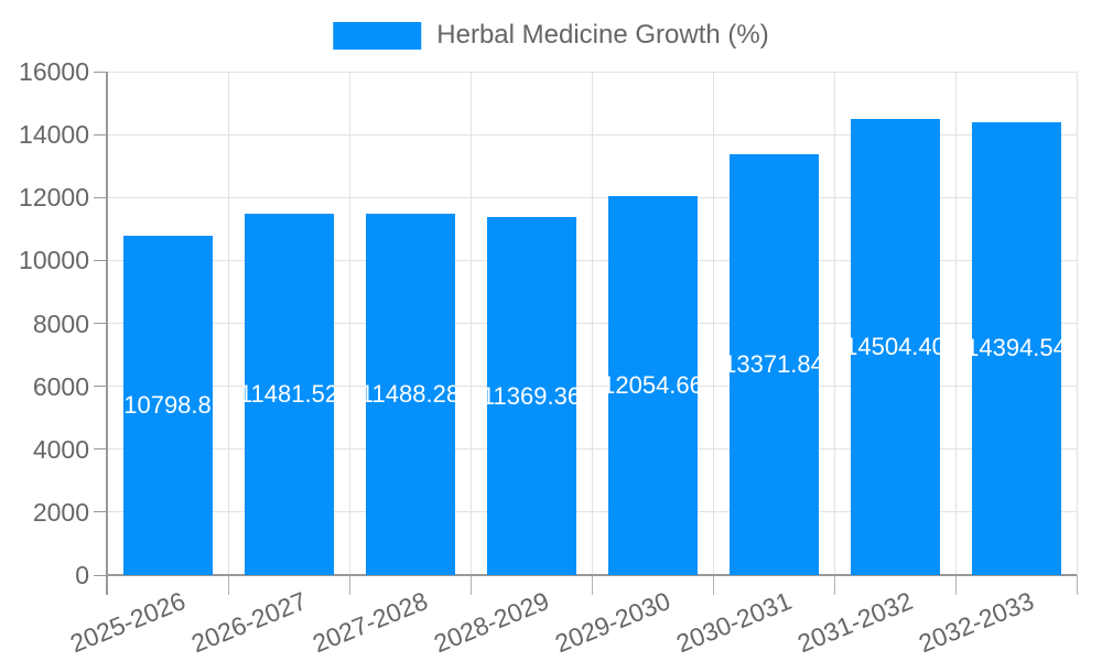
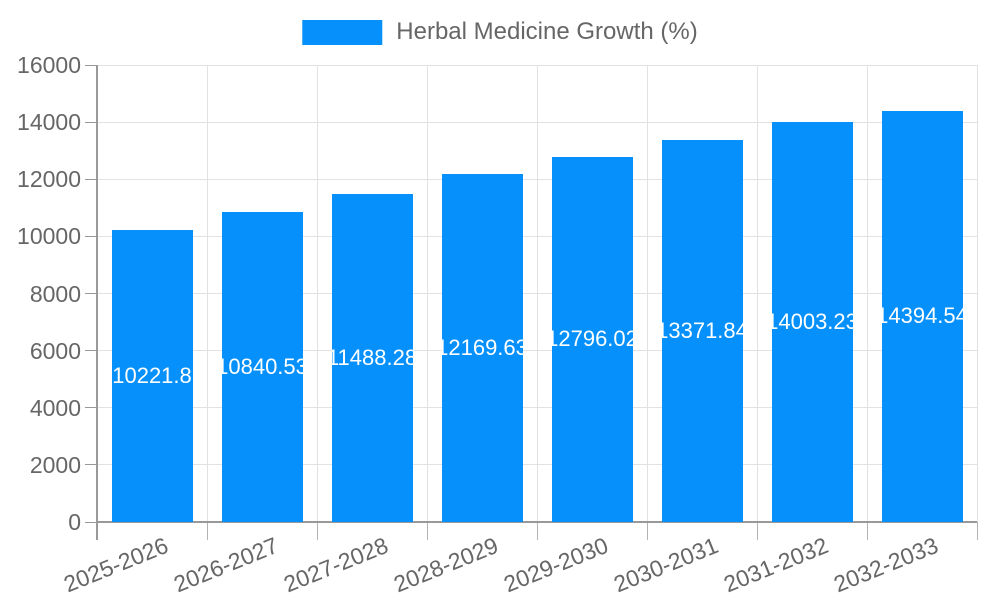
2025-2026: 10798.8 -> 10221.8
2026-2027: 11481.52 -> 10840.53
2028-2029: 11369.36 -> 12169.63
2029-2030: 12054.66 -> 12796.02
2031-2032: 14504.40 -> 14003.23
